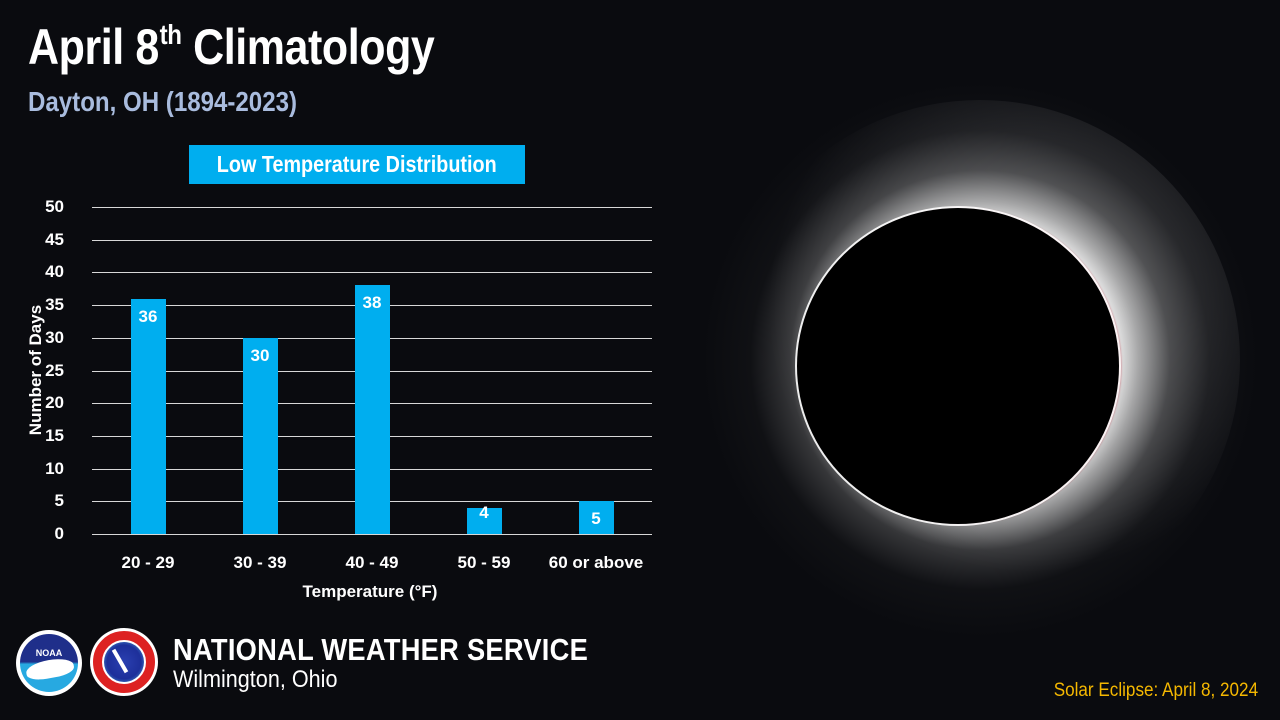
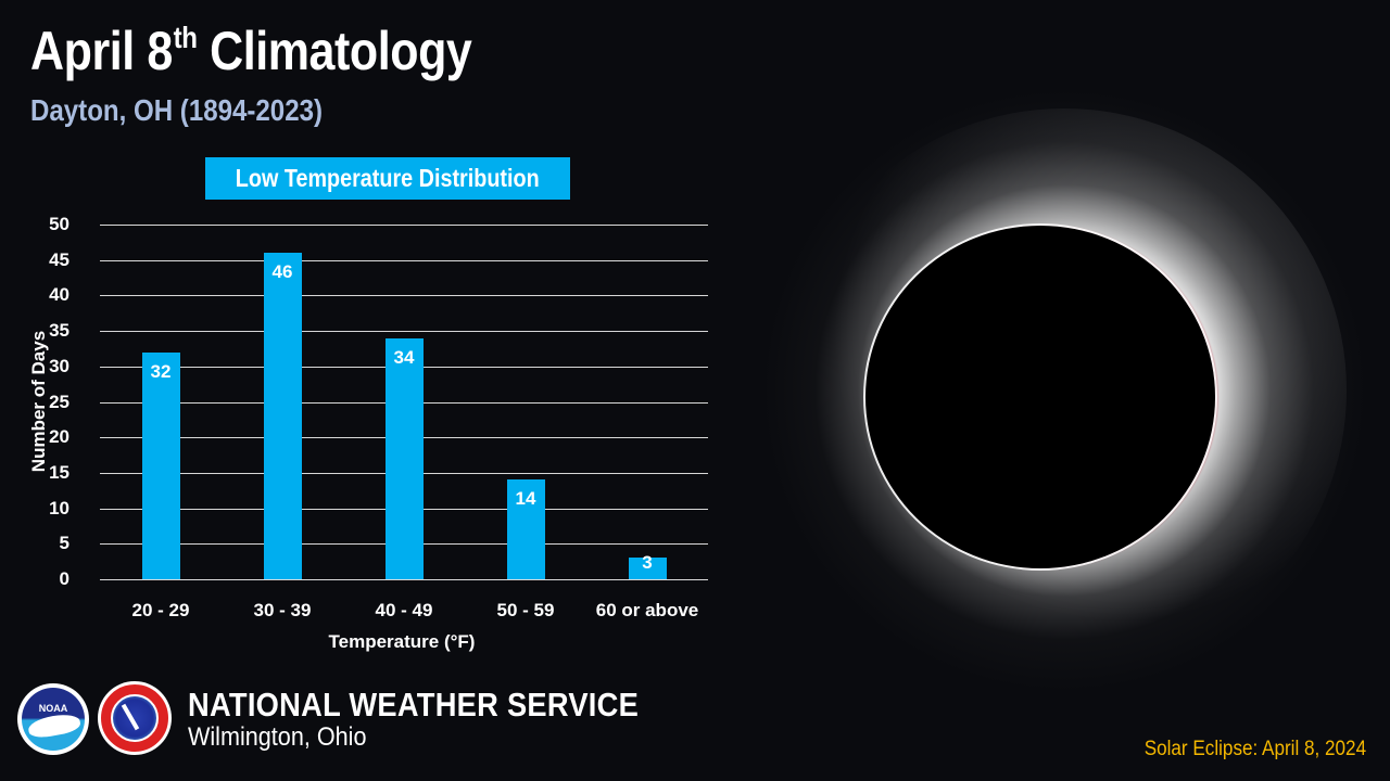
20 - 29: 36 -> 32
30 - 39: 30 -> 46
40 - 49: 38 -> 34
50 - 59: 4 -> 14
60 or above: 5 -> 3
